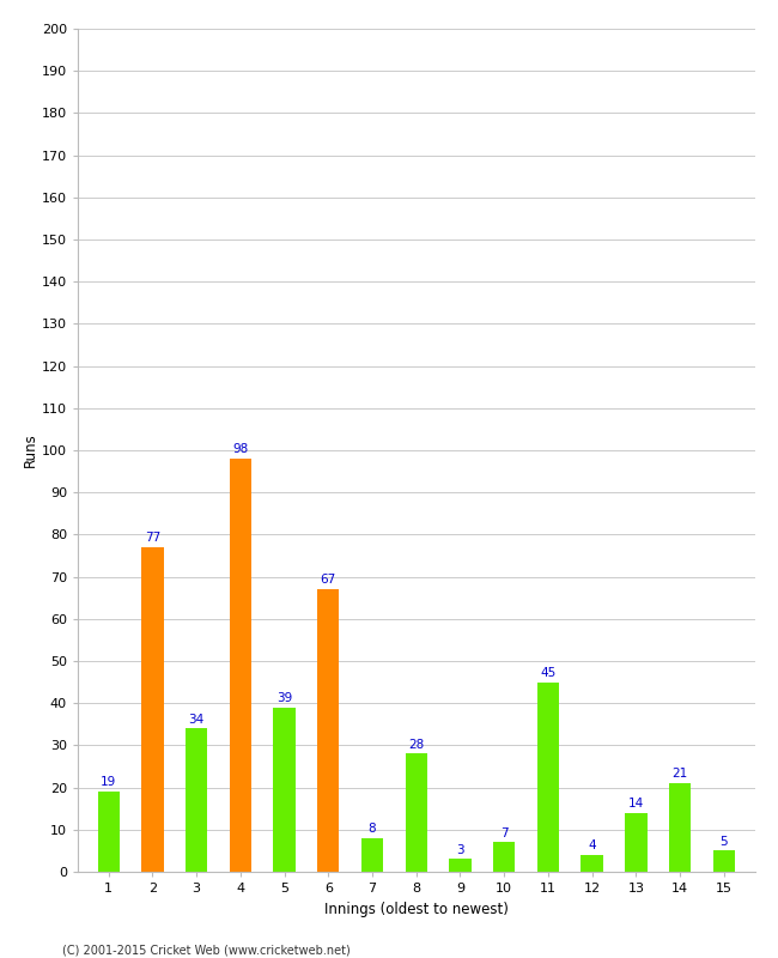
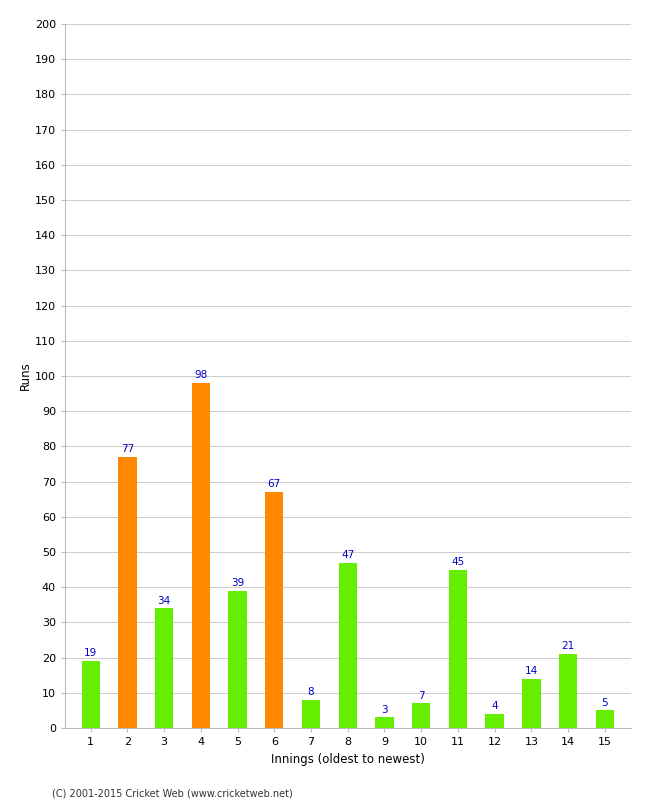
8: 28 -> 47
